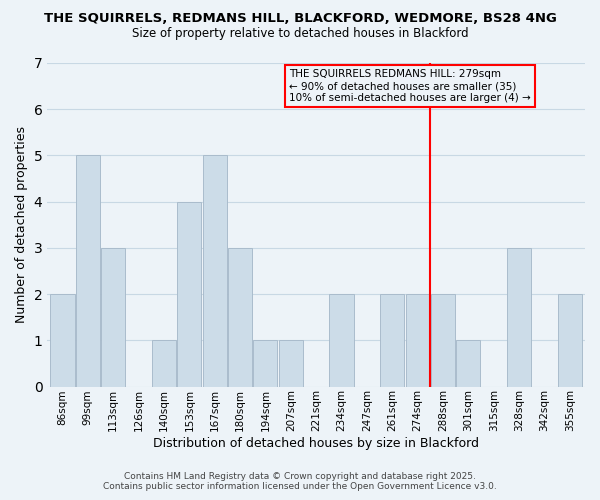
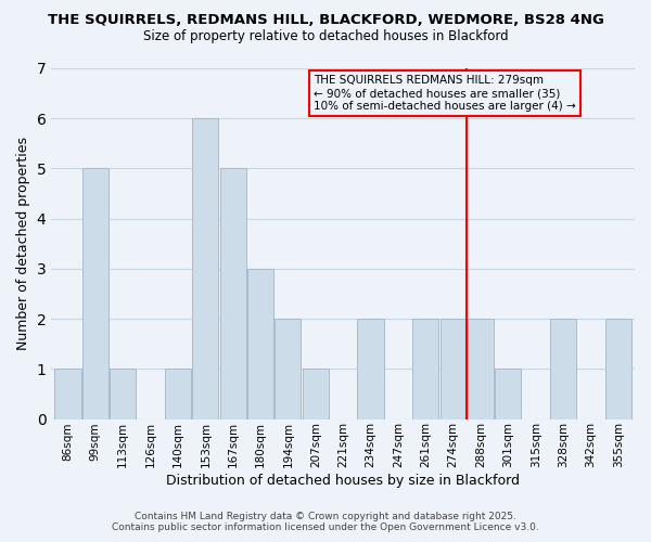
86sqm: 2 -> 1
113sqm: 3 -> 1
153sqm: 4 -> 6
194sqm: 1 -> 2
328sqm: 3 -> 2
